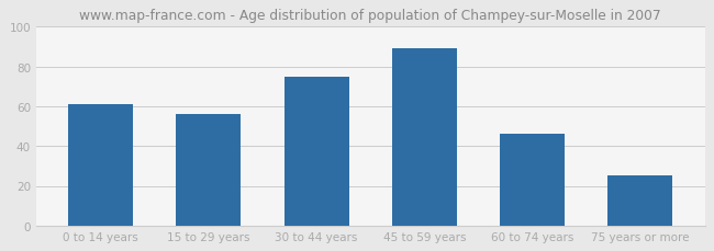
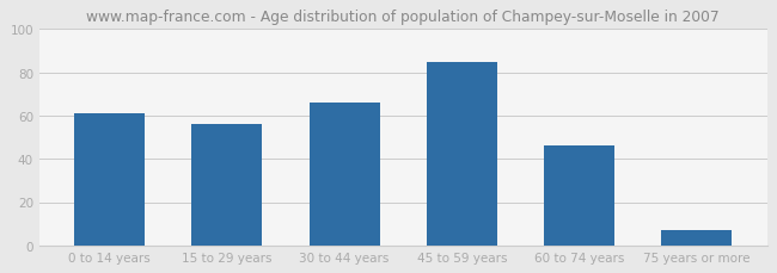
30 to 44 years: 75 -> 66
45 to 59 years: 89 -> 85
75 years or more: 25 -> 7
